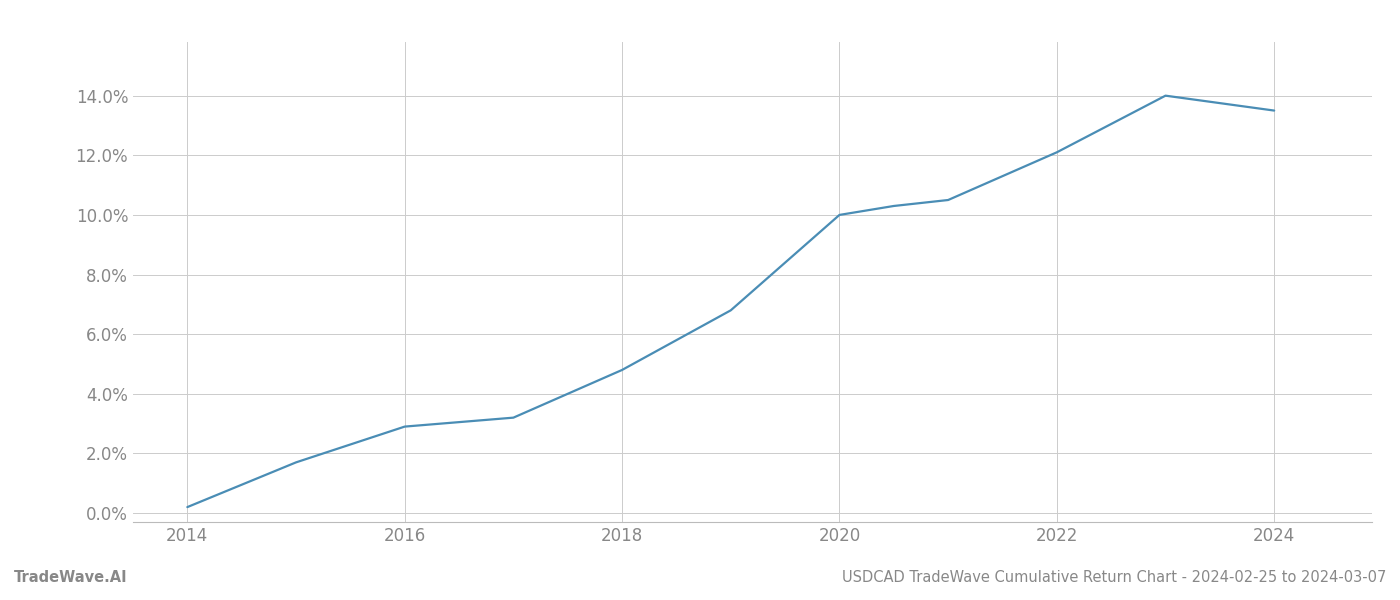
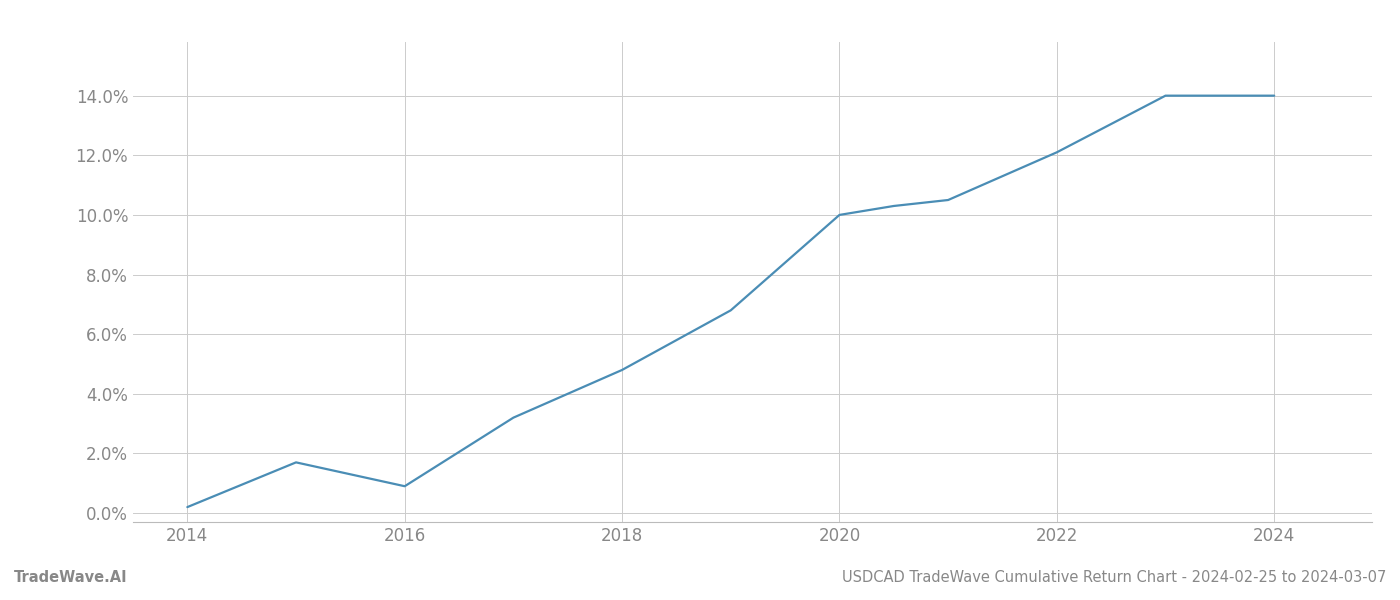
2016: 2.9% -> 0.9%
2024: 13.5% -> 14.0%
